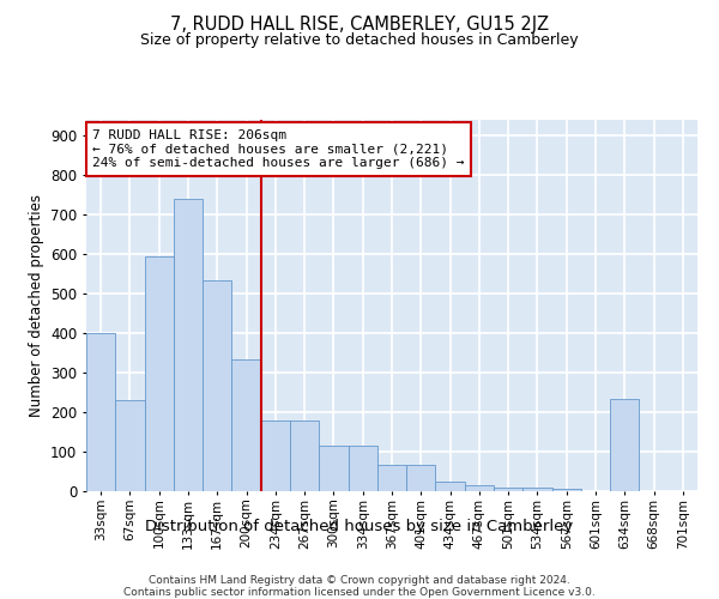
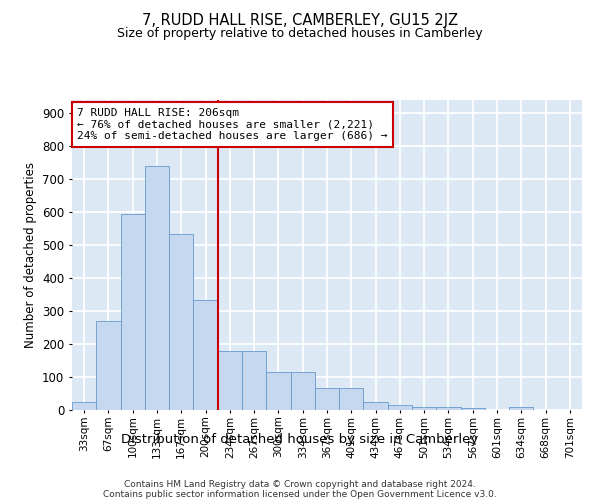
33sqm: 400 -> 25
67sqm: 230 -> 270
634sqm: 235 -> 8
